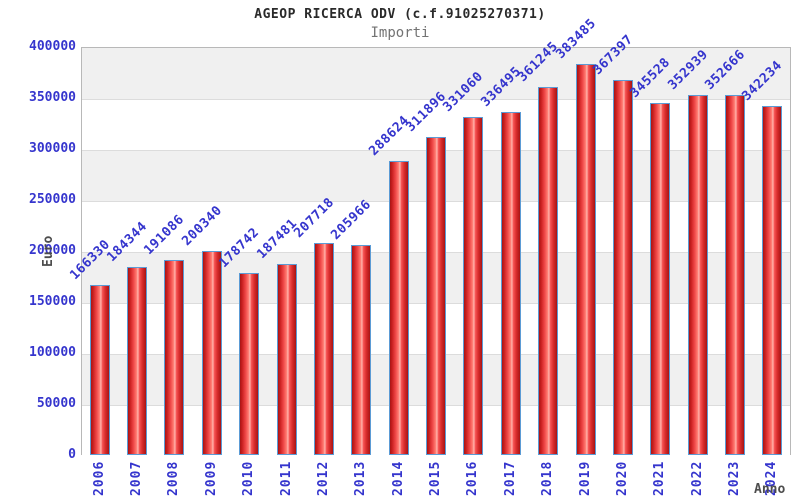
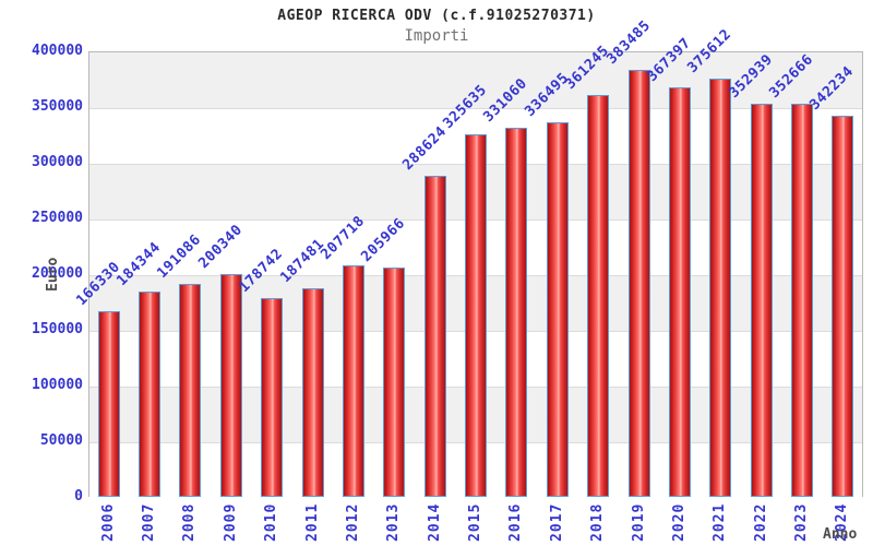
2015: 311896 -> 325635
2021: 345528 -> 375612
